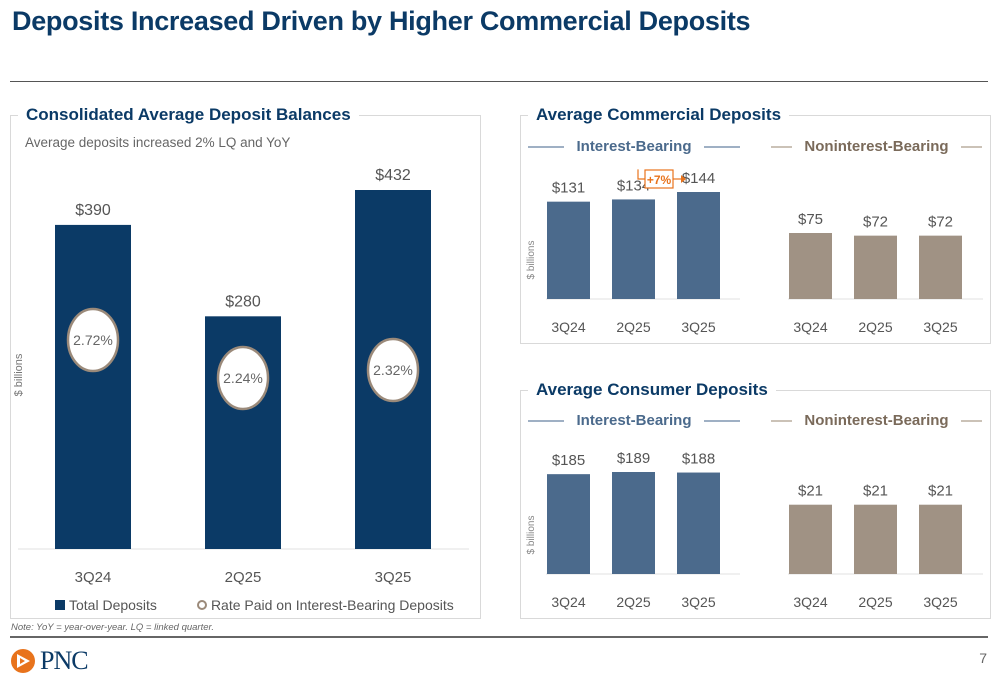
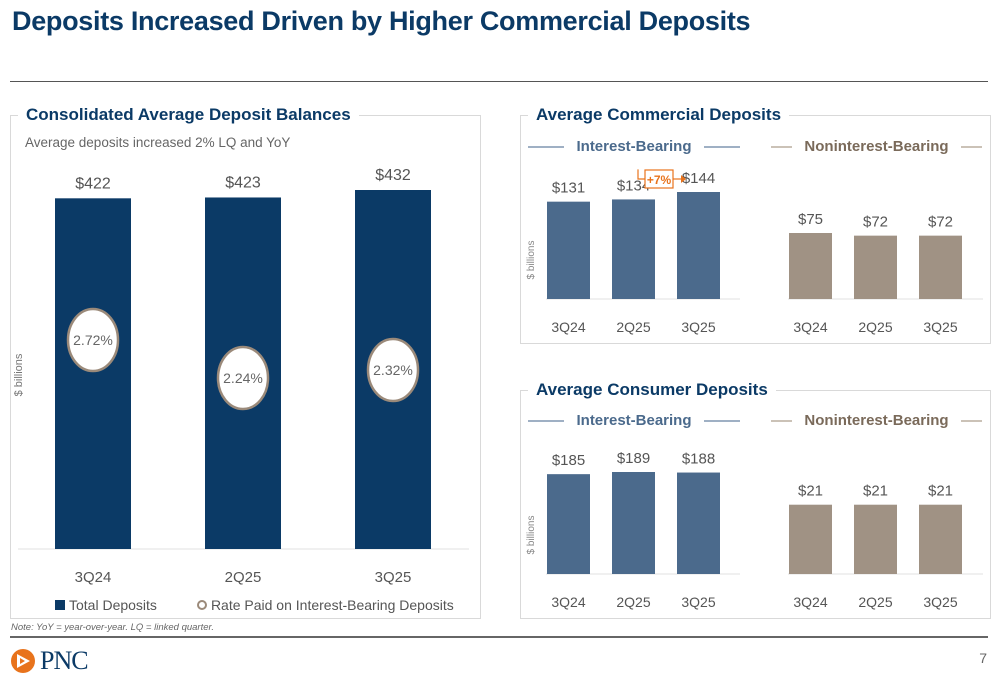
Consolidated Average Deposit Balances/Total Deposits/3Q24: $390 -> $422
Consolidated Average Deposit Balances/Total Deposits/2Q25: $280 -> $423
